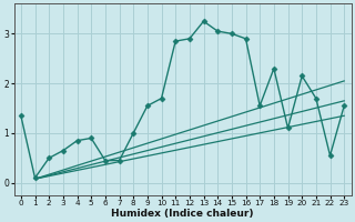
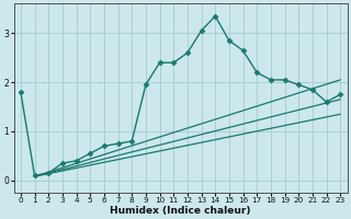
0: 1.35 -> 1.80
2: 0.50 -> 0.15
3: 0.65 -> 0.35
4: 0.85 -> 0.40
5: 0.90 -> 0.55
6: 0.45 -> 0.70
7: 0.45 -> 0.75
8: 1.00 -> 0.80
9: 1.55 -> 1.95
10: 1.70 -> 2.40
11: 2.85 -> 2.40
12: 2.90 -> 2.60
13: 3.25 -> 3.05
14: 3.05 -> 3.35
15: 3.00 -> 2.85
16: 2.90 -> 2.65
17: 1.55 -> 2.20
18: 2.30 -> 2.05
19: 1.10 -> 2.05
20: 2.15 -> 1.95
21: 1.70 -> 1.85
22: 0.55 -> 1.60
23: 1.55 -> 1.75
